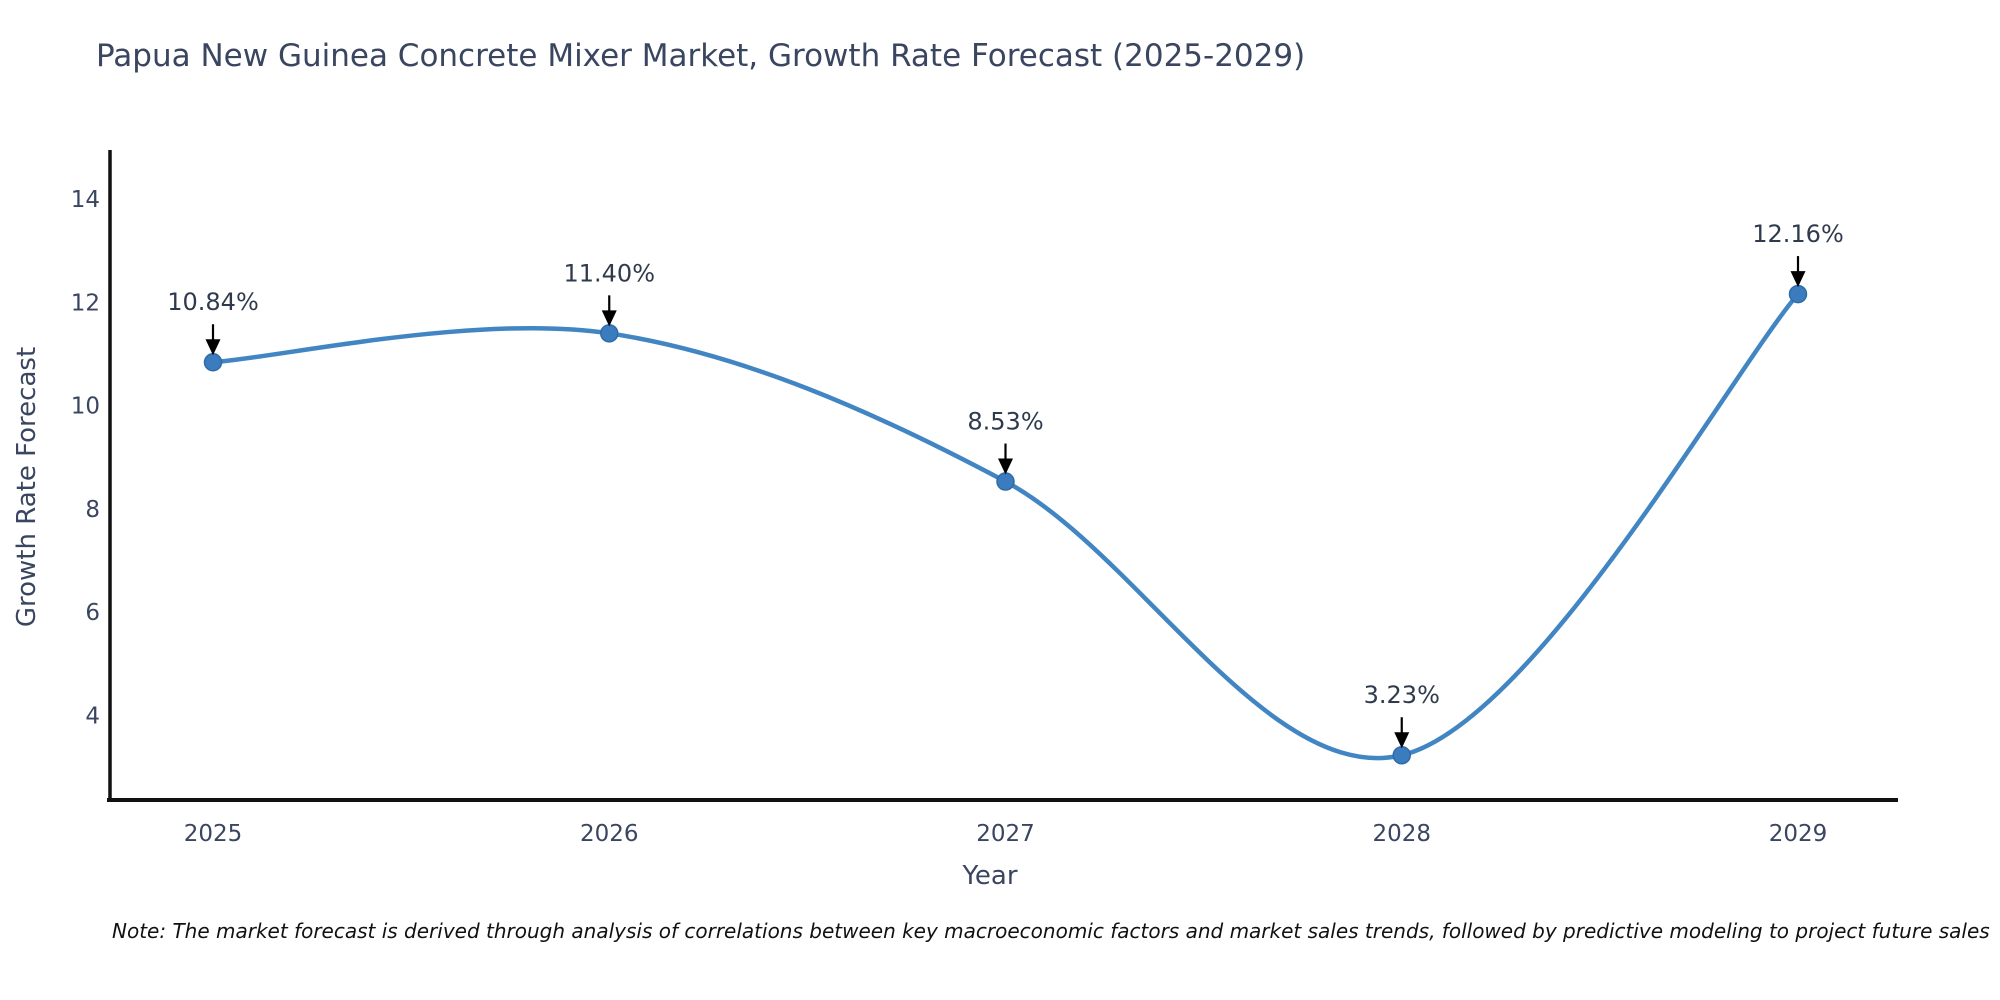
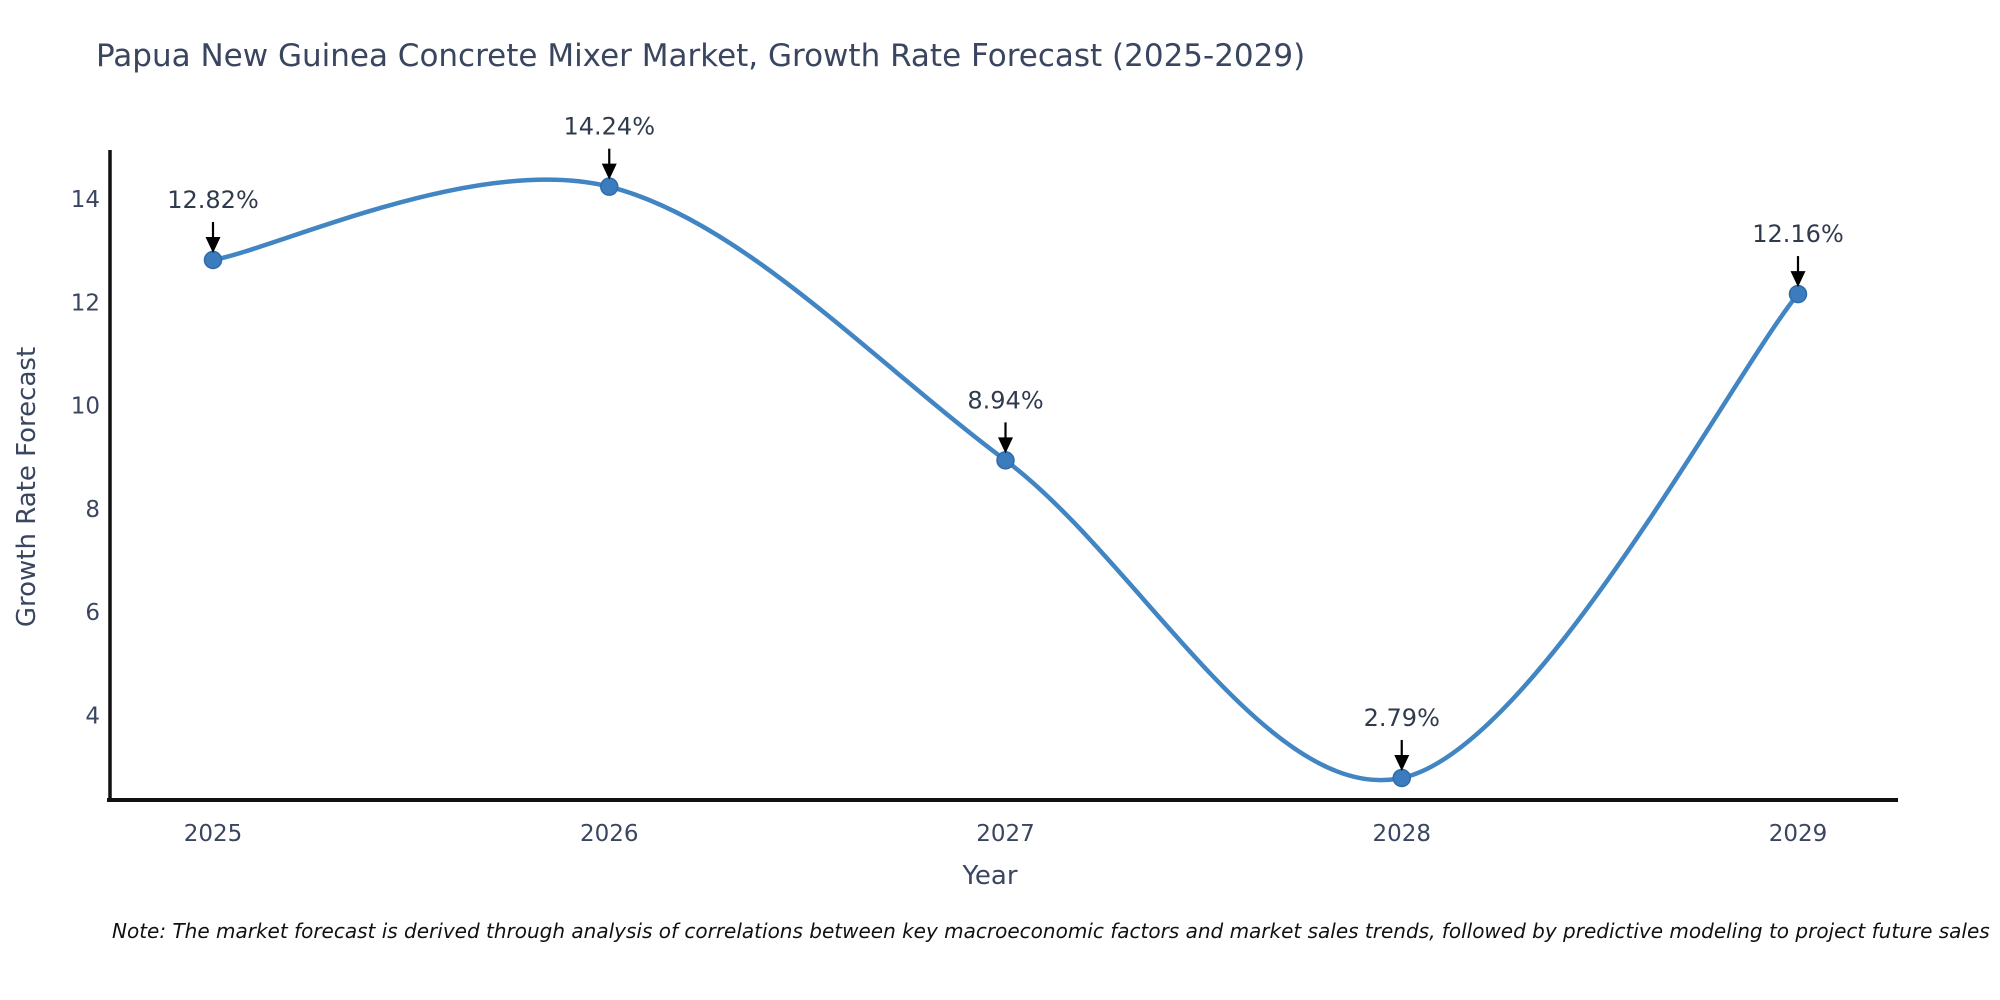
2025: 10.84% -> 12.82%
2026: 11.40% -> 14.24%
2027: 8.53% -> 8.94%
2028: 3.23% -> 2.79%
